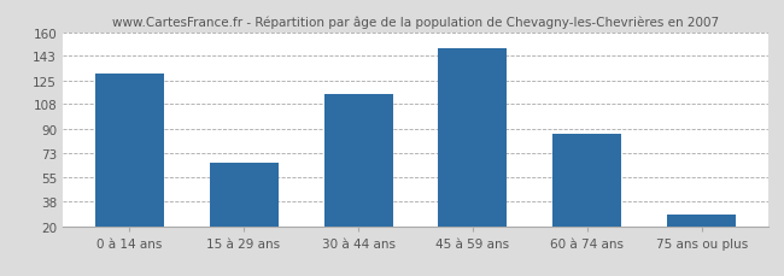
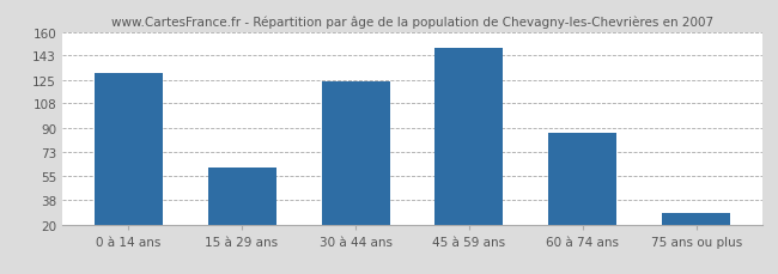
15 à 29 ans: 66 -> 61
30 à 44 ans: 115 -> 124
